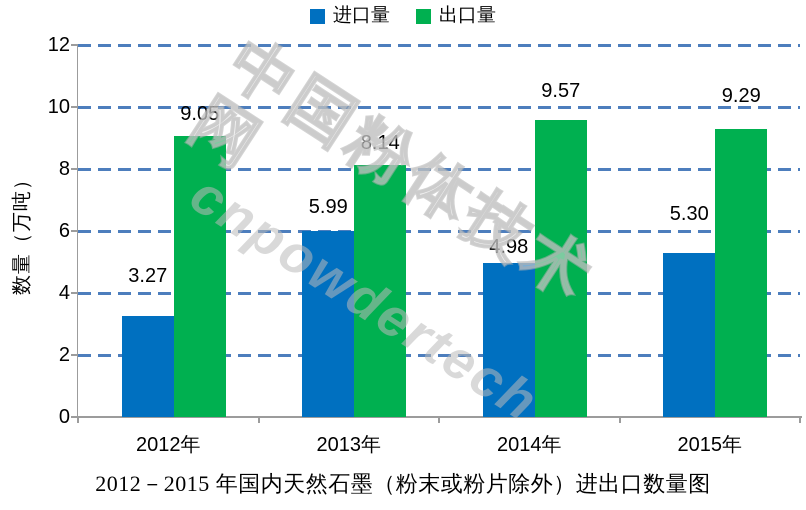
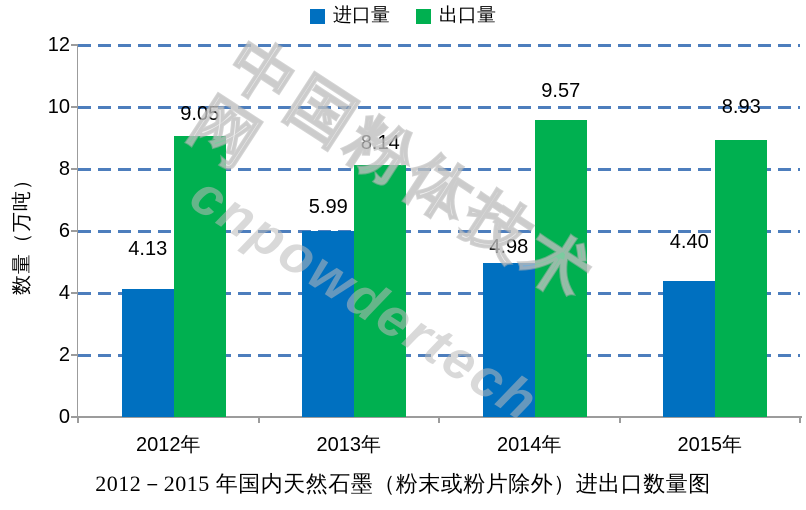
进口量/2012年: 3.27 -> 4.13
进口量/2015年: 5.30 -> 4.40
出口量/2015年: 9.29 -> 8.93
